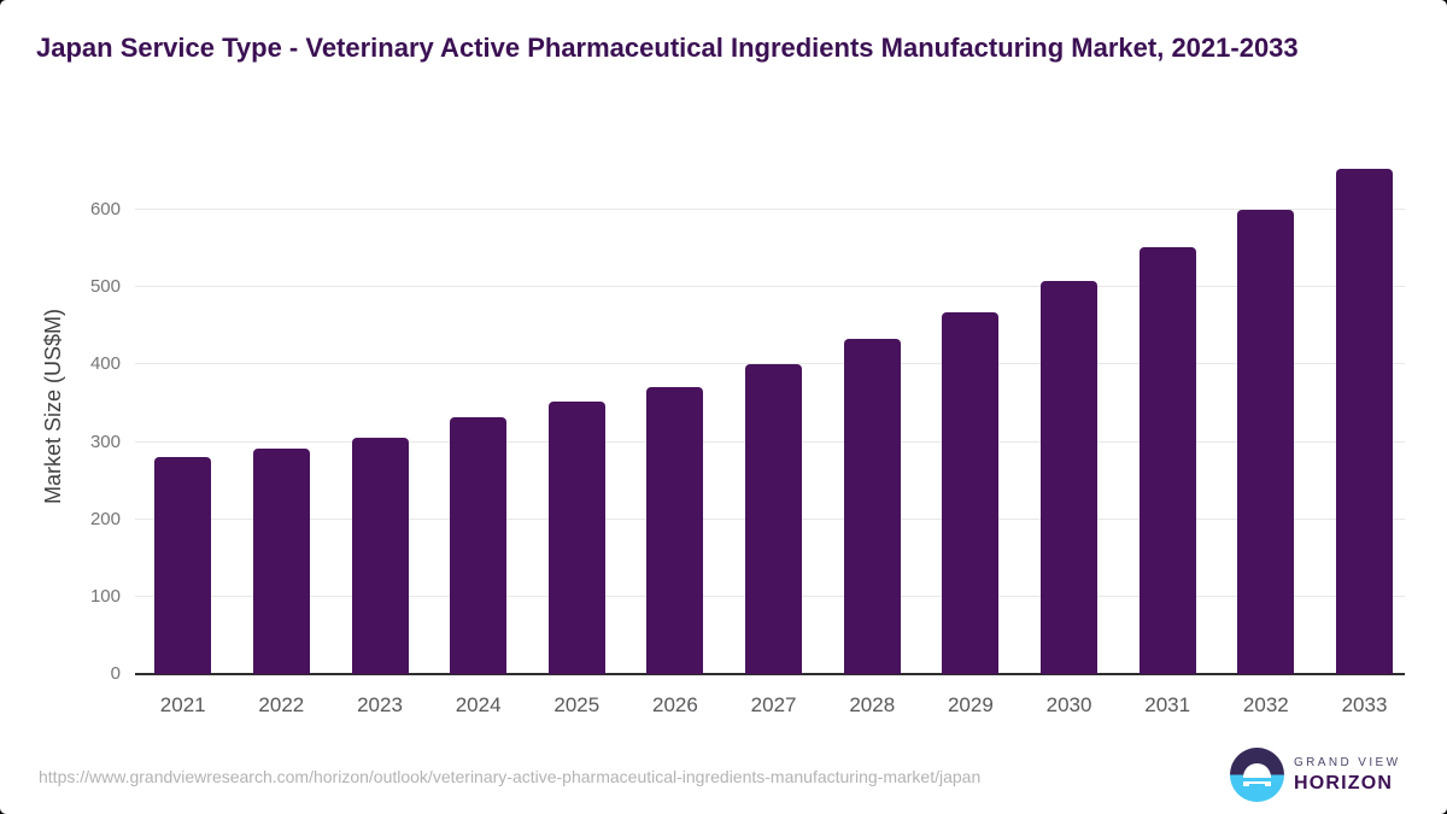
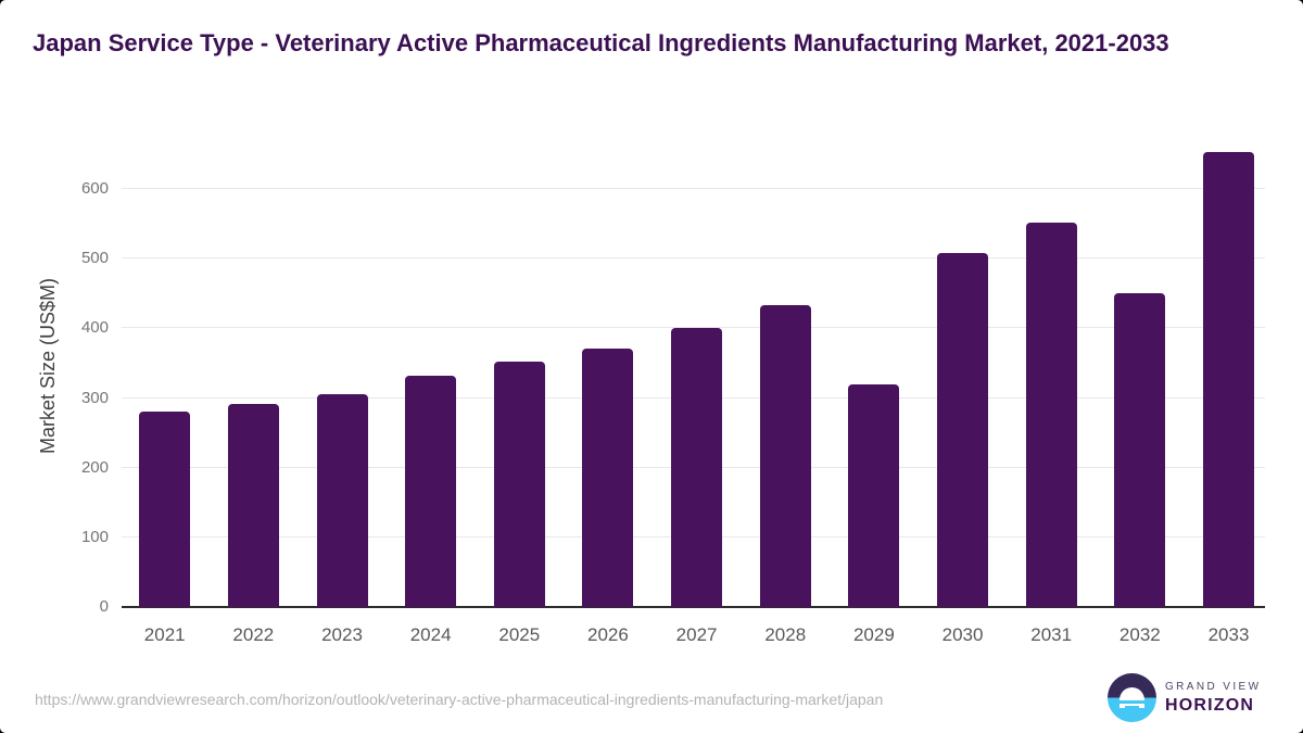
2029: 470 -> 320
2032: 600 -> 450
